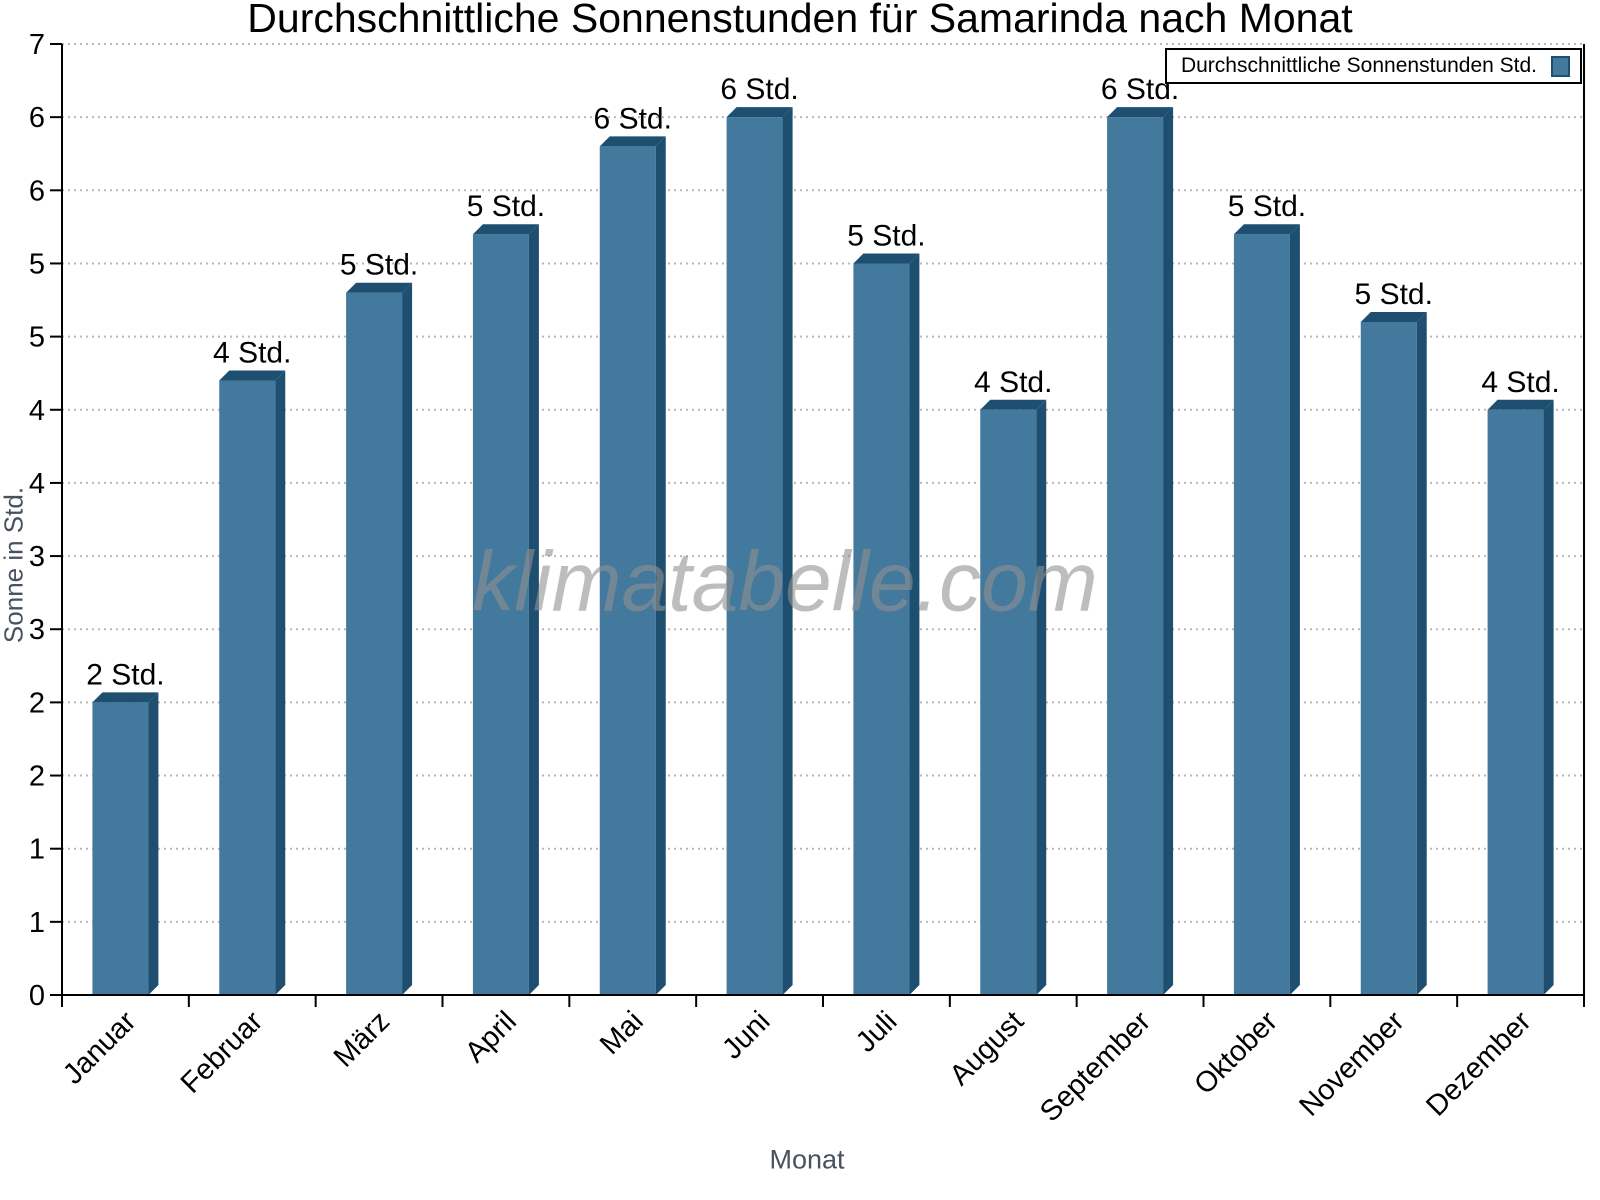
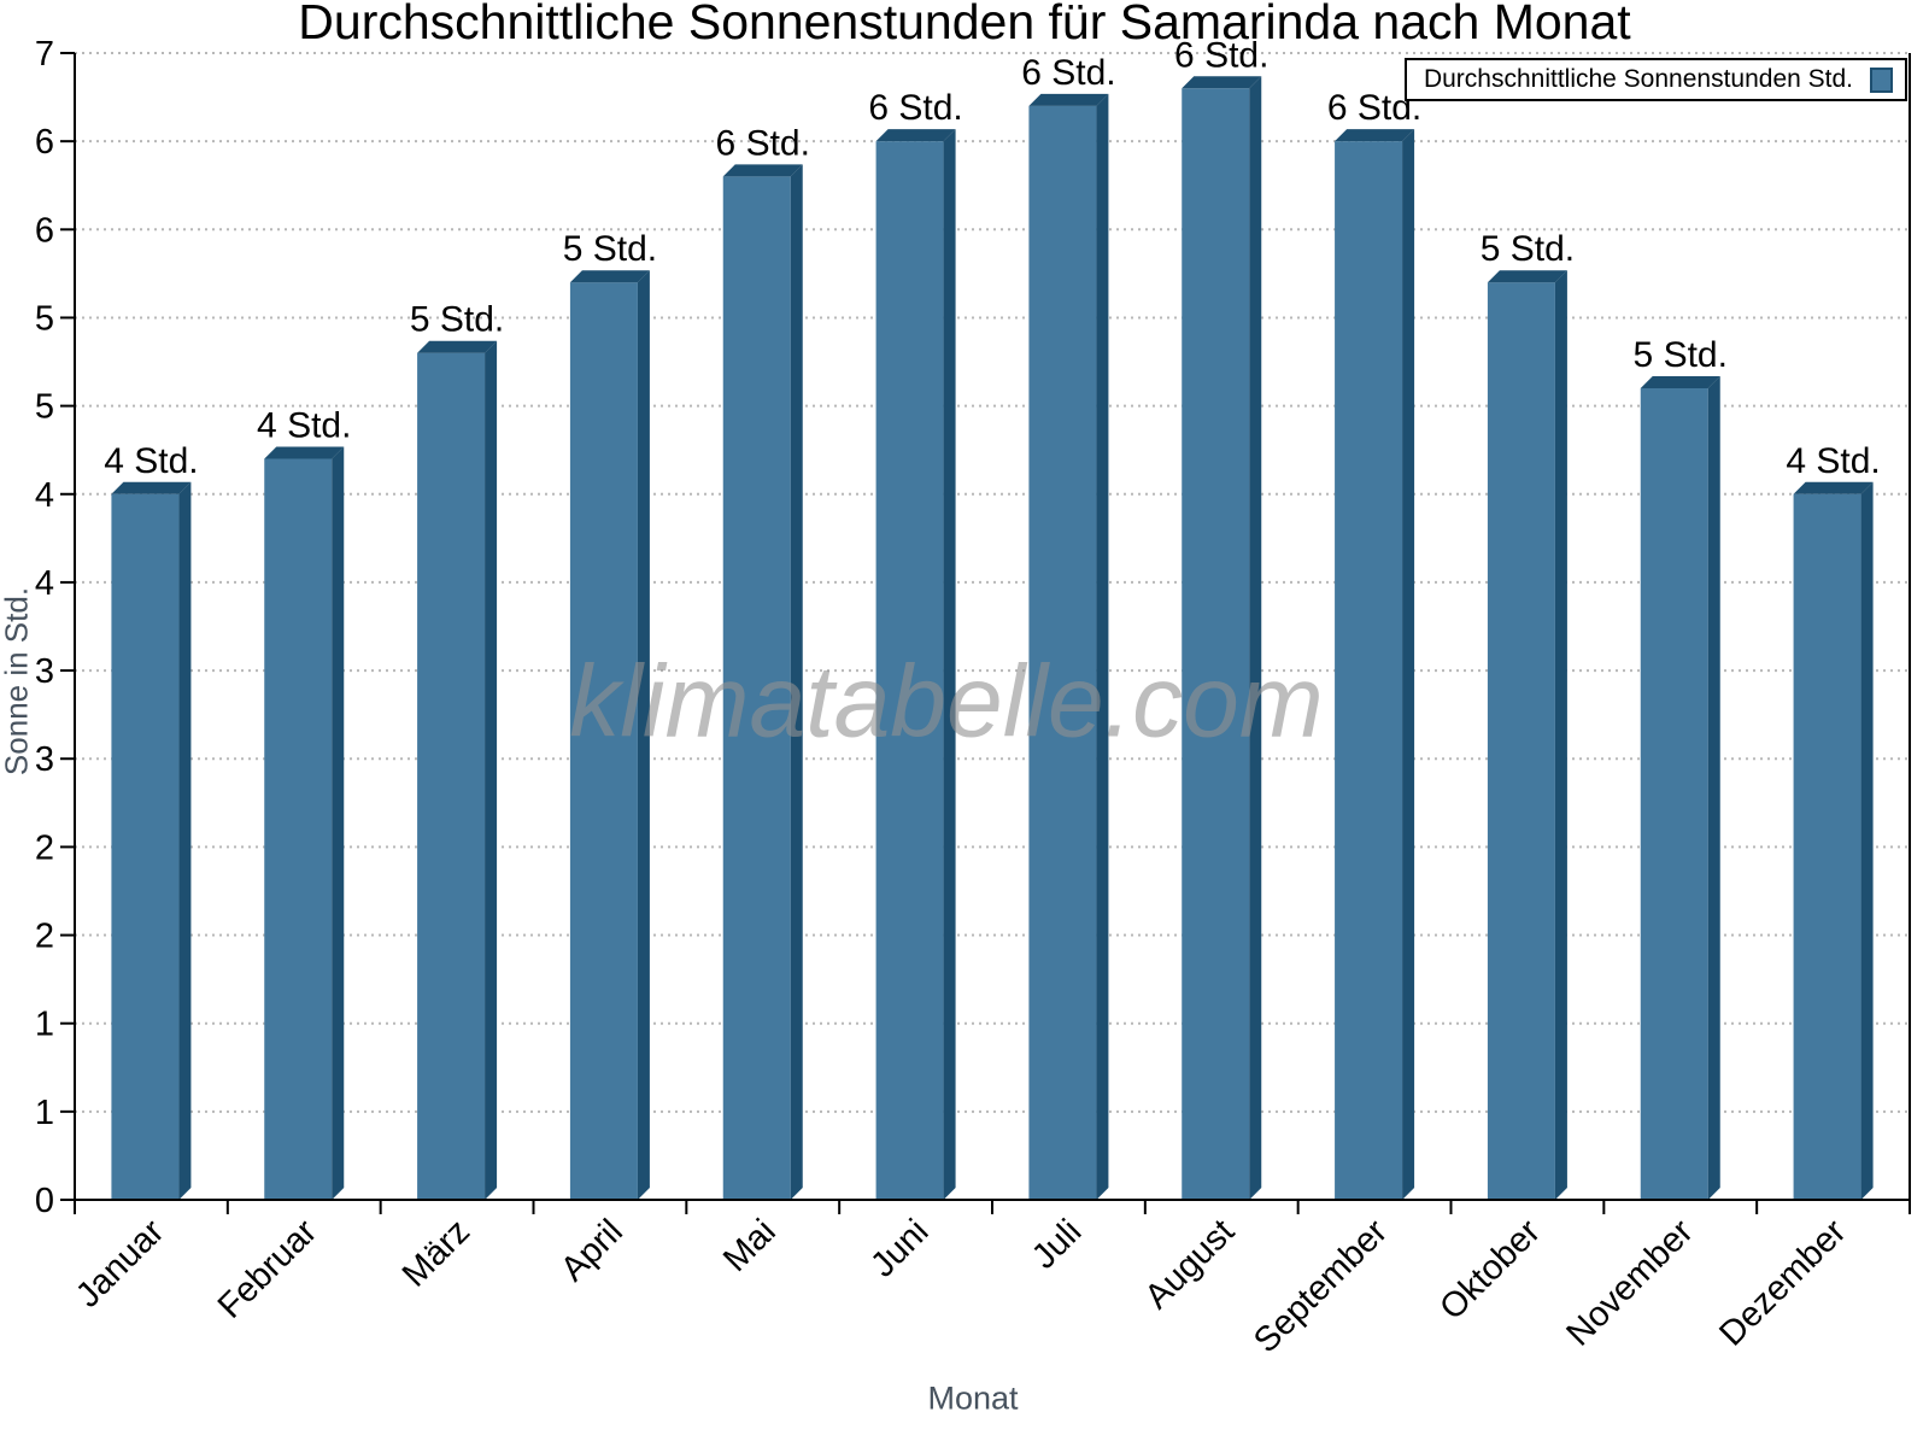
Januar: 2 -> 4
Juli: 5 -> 6
August: 4 -> 6
